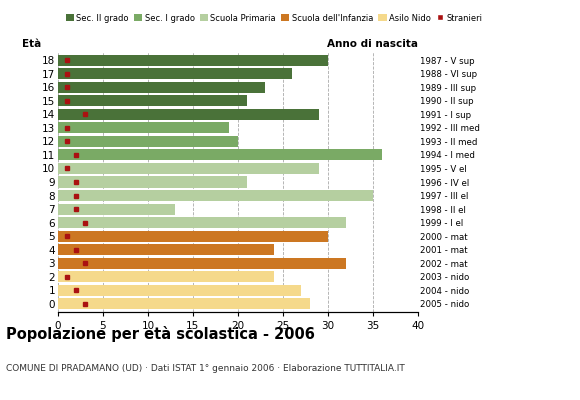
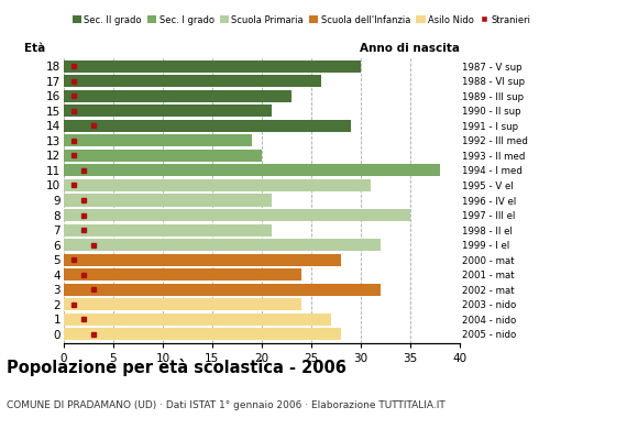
11: 36 -> 38
10: 29 -> 31
7: 13 -> 21
5: 30 -> 28
